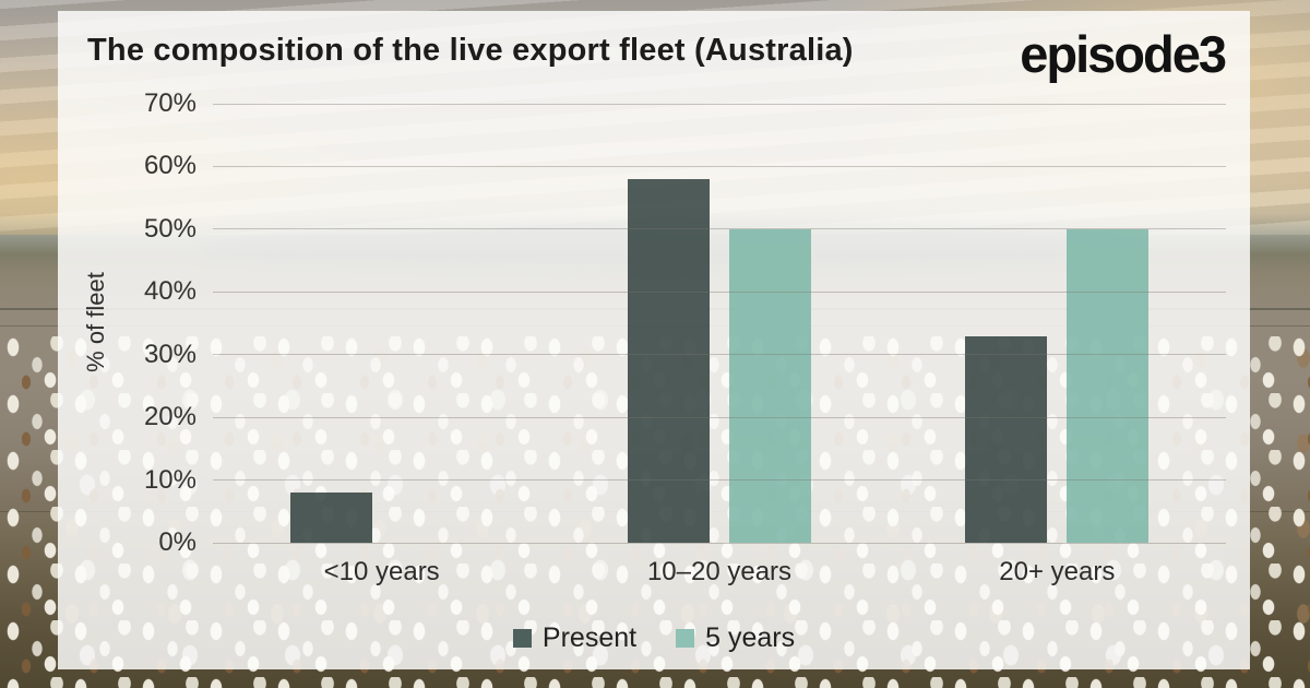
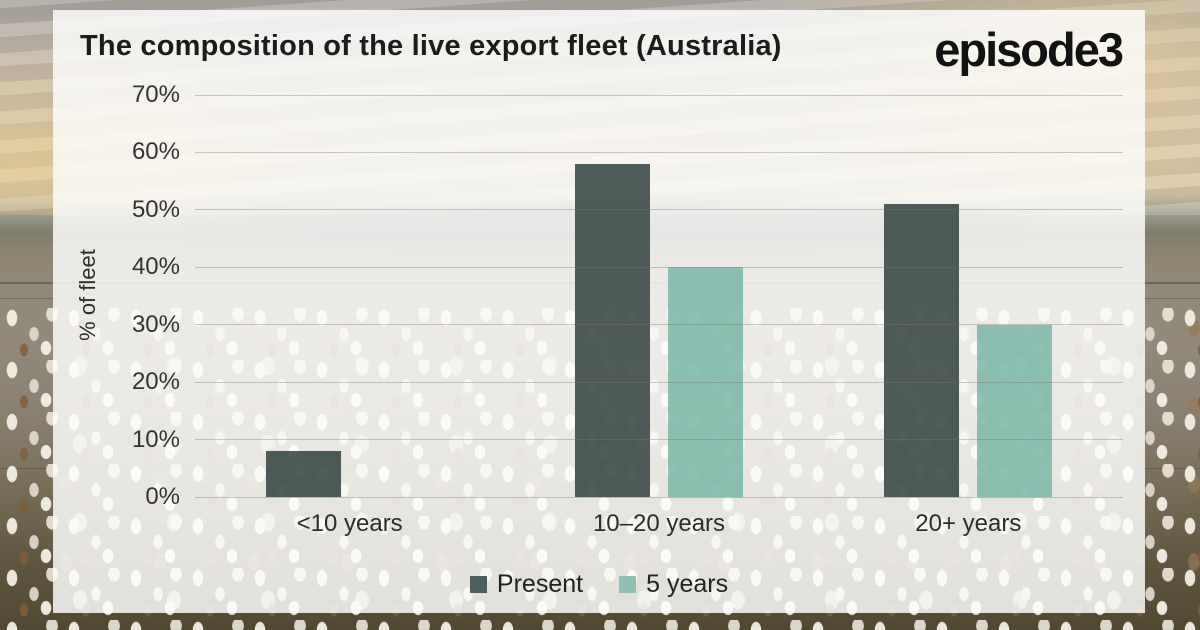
5 years/10–20 years: 50% -> 40%
Present/20+ years: 33% -> 51%
5 years/20+ years: 50% -> 30%
